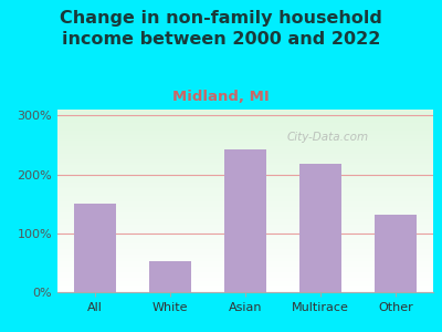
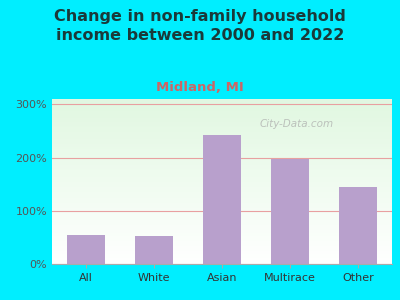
All: 150% -> 55%
Multirace: 218% -> 197%
Other: 132% -> 145%
